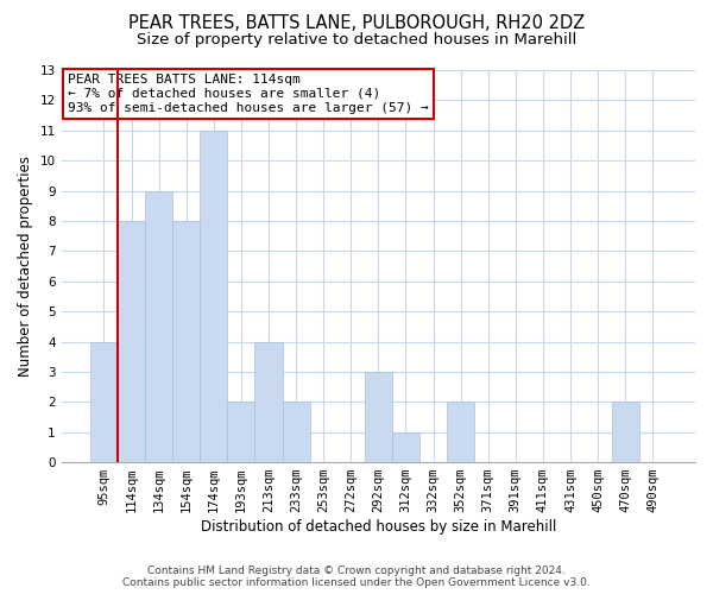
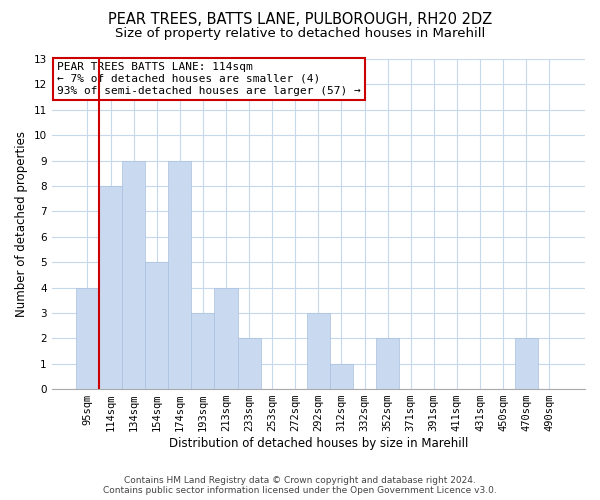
154sqm: 8 -> 5
174sqm: 11 -> 9
193sqm: 2 -> 3
